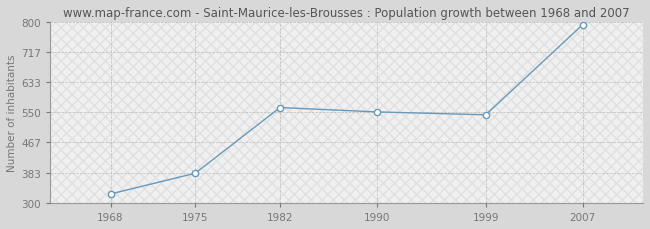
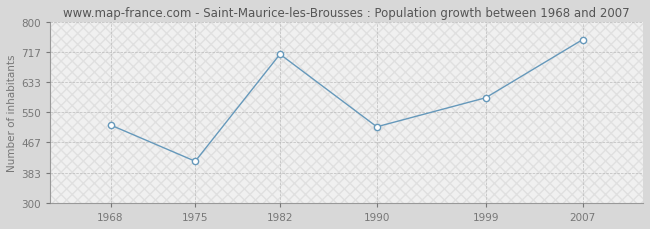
1968: 325 -> 515
1975: 382 -> 415
1982: 563 -> 710
1990: 551 -> 510
1999: 543 -> 590
2007: 791 -> 750
